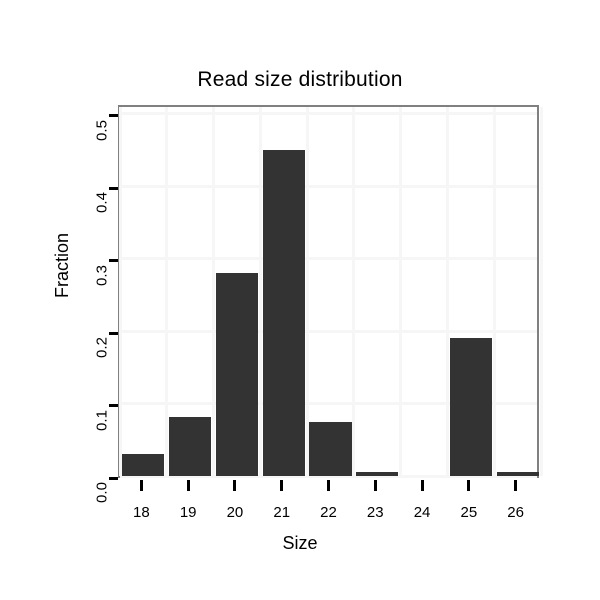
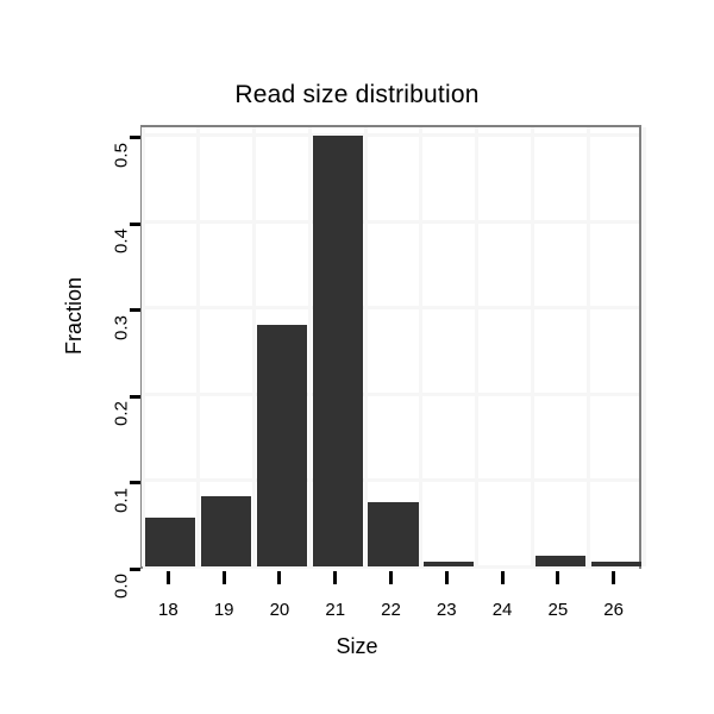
18: 0.03 -> 0.06
21: 0.45 -> 0.50
25: 0.19 -> 0.01
